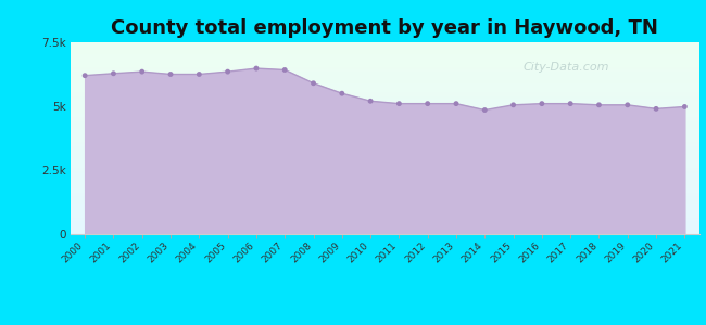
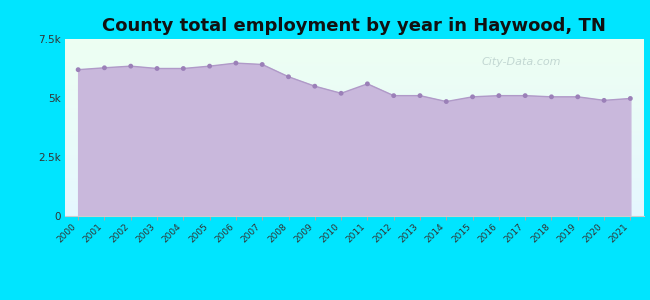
2011: 5.10k -> 5.60k
